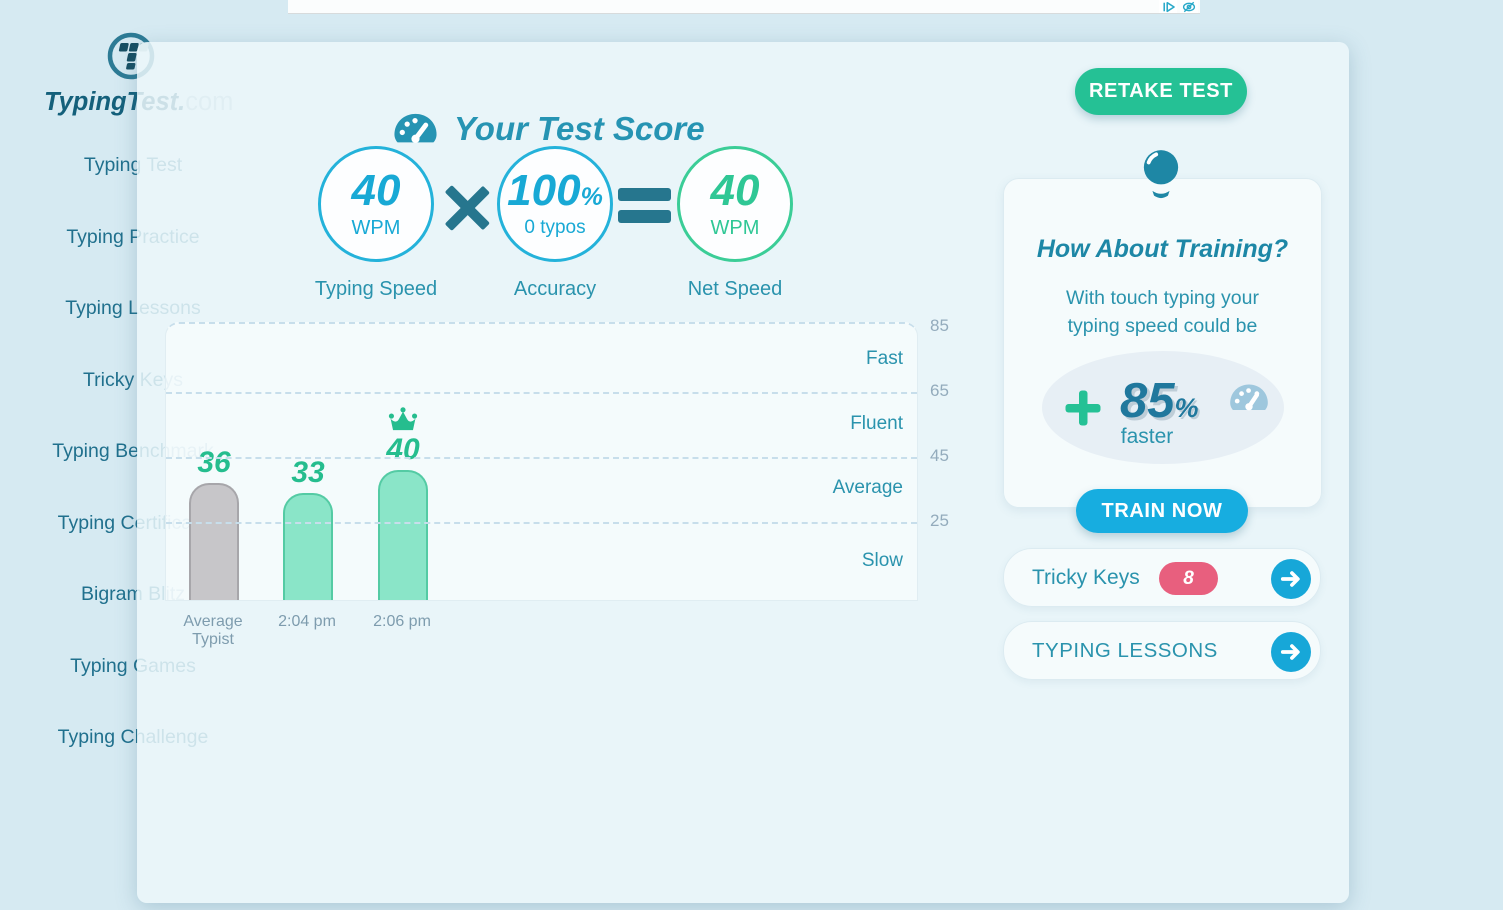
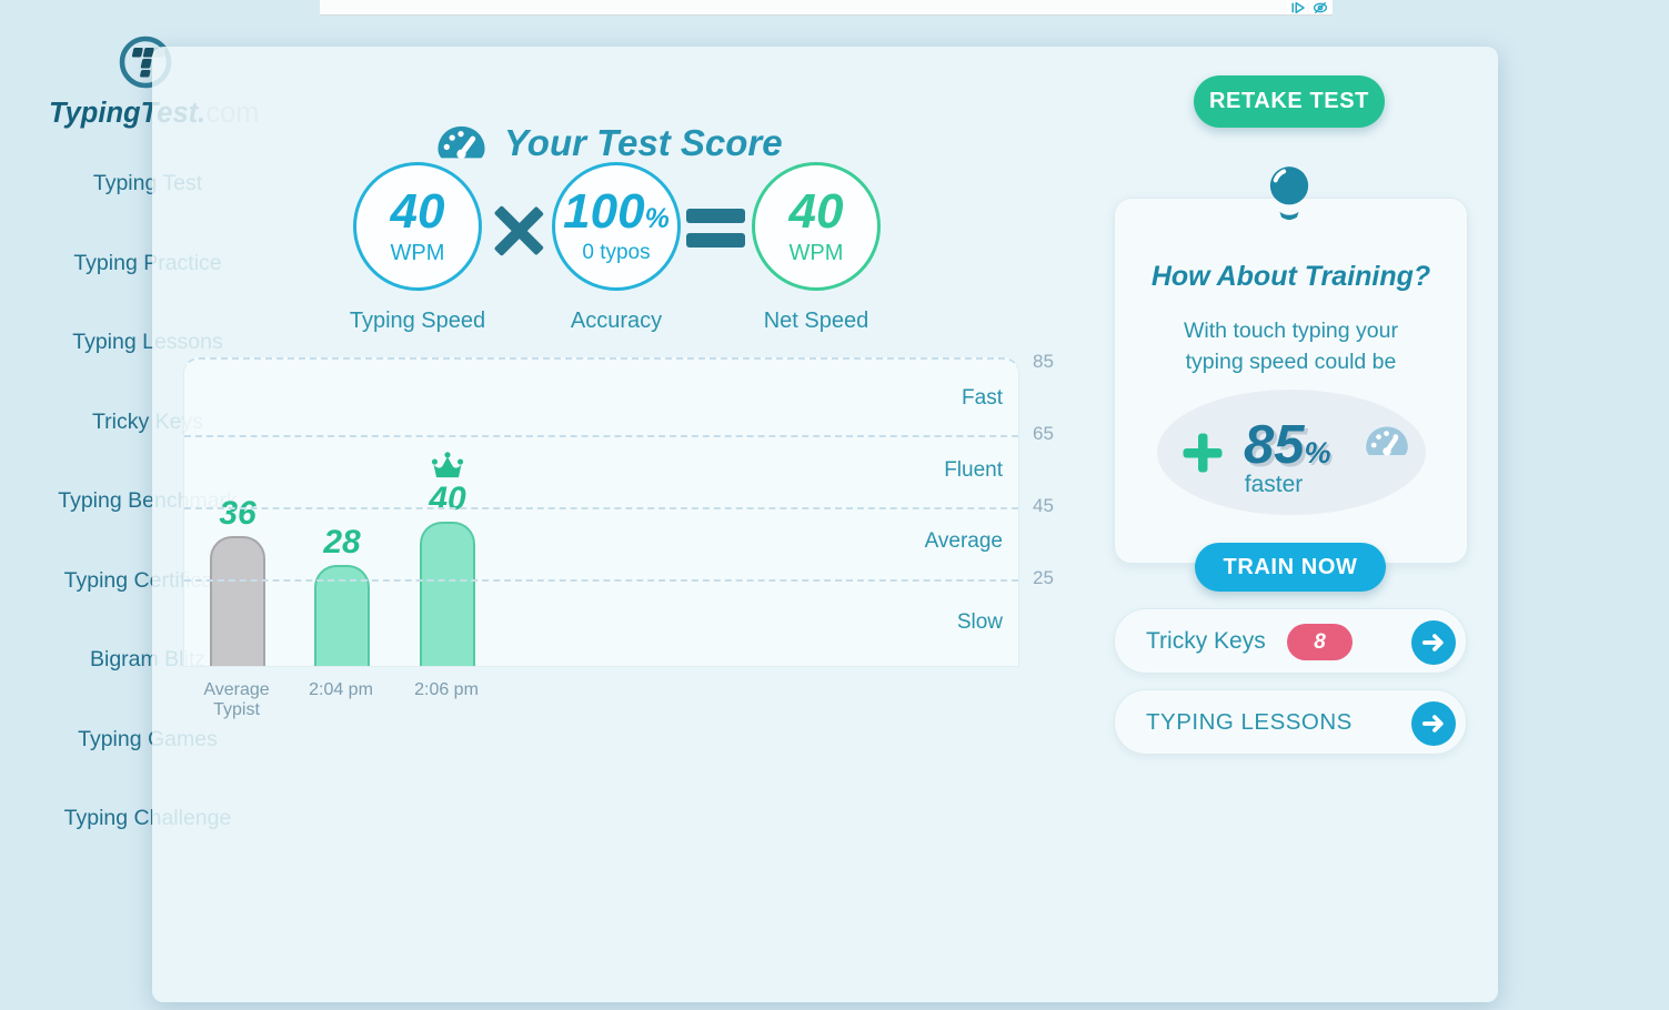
2:04 pm: 33 -> 28
